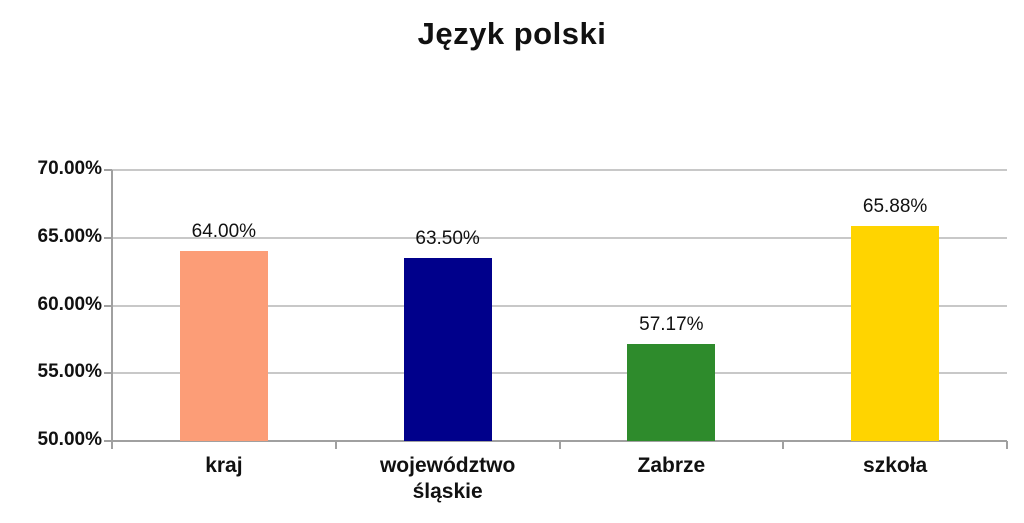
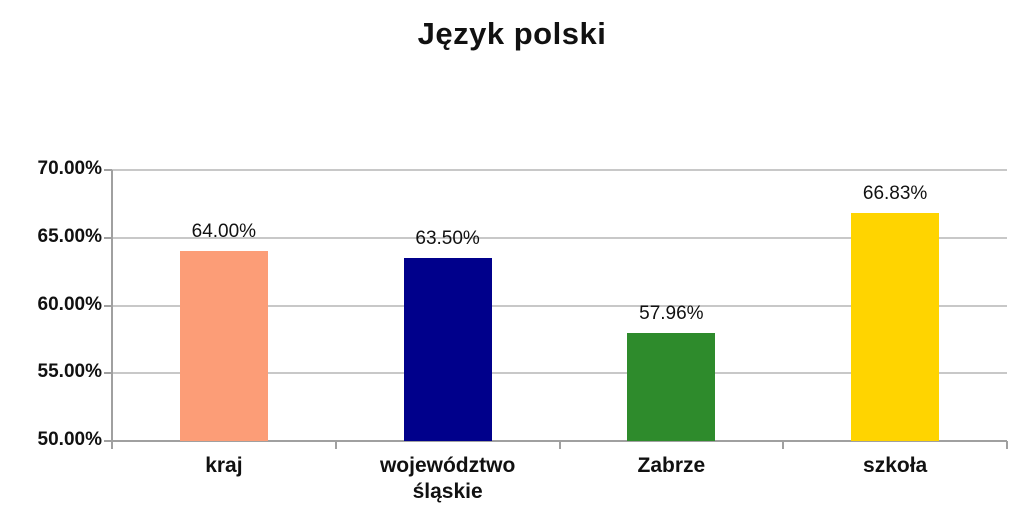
Zabrze: 57.17% -> 57.96%
szkoła: 65.88% -> 66.83%
